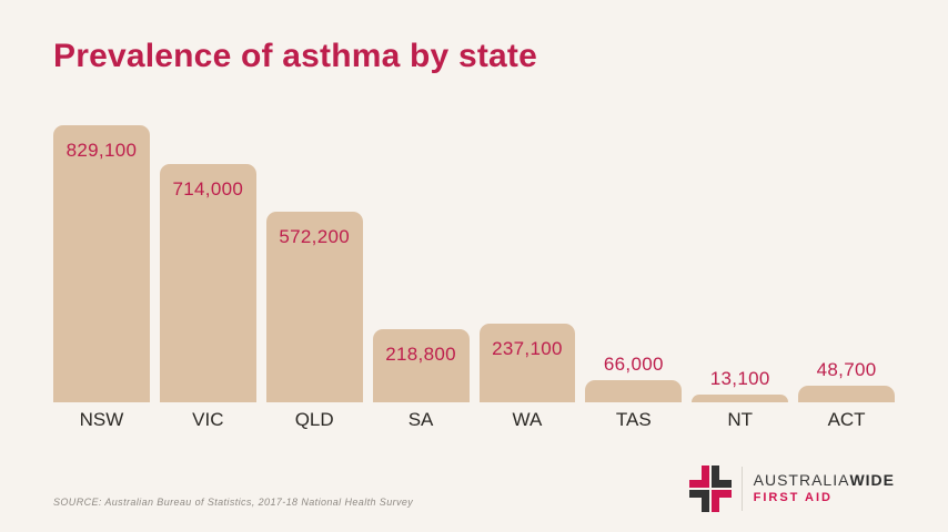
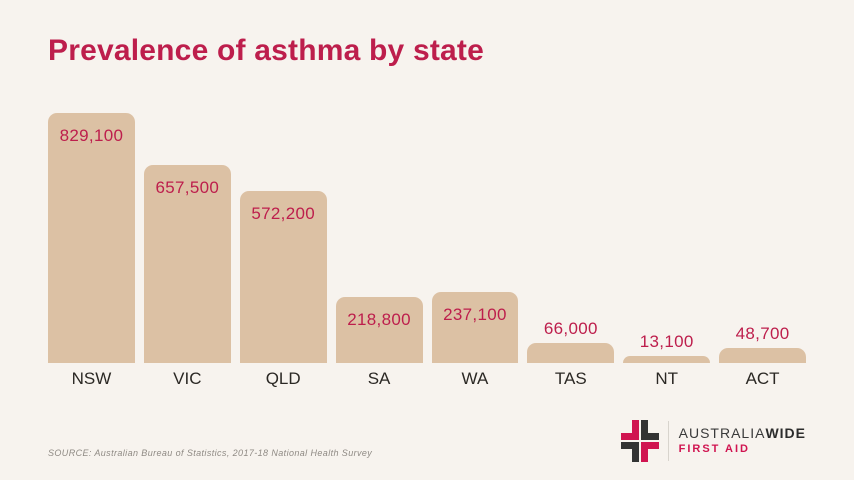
VIC: 714,000 -> 657,500
